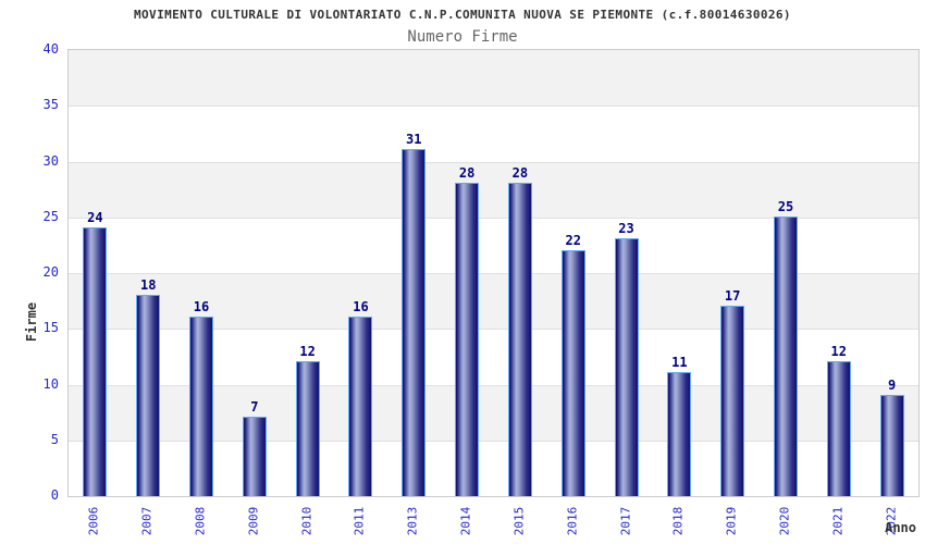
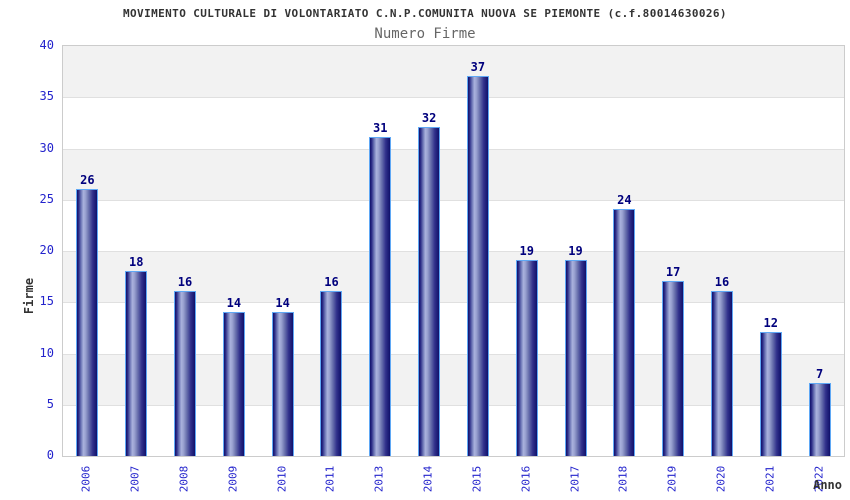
2006: 24 -> 26
2009: 7 -> 14
2010: 12 -> 14
2014: 28 -> 32
2015: 28 -> 37
2016: 22 -> 19
2017: 23 -> 19
2018: 11 -> 24
2020: 25 -> 16
2022: 9 -> 7
